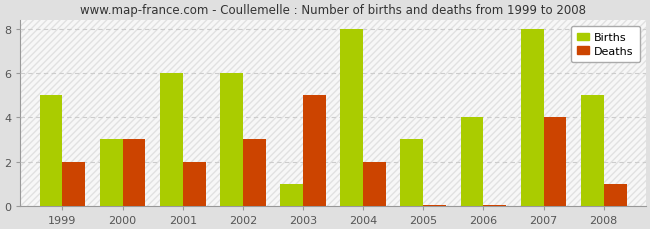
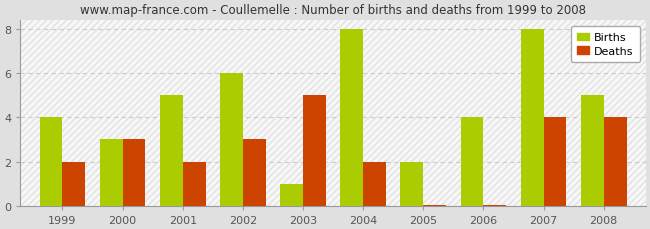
Births/1999: 5 -> 4
Births/2001: 6 -> 5
Births/2005: 3 -> 2
Deaths/2008: 1.00 -> 4.00
